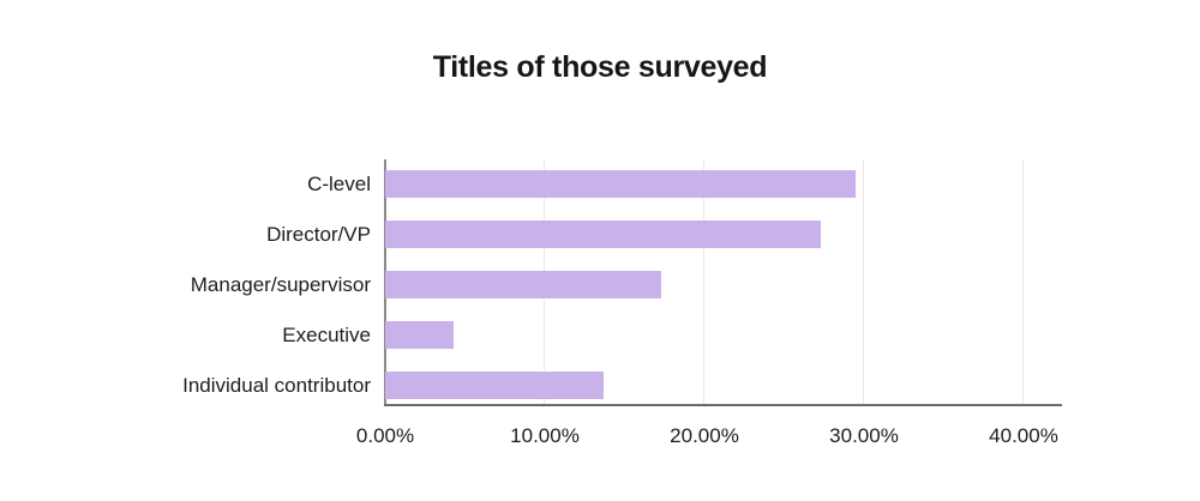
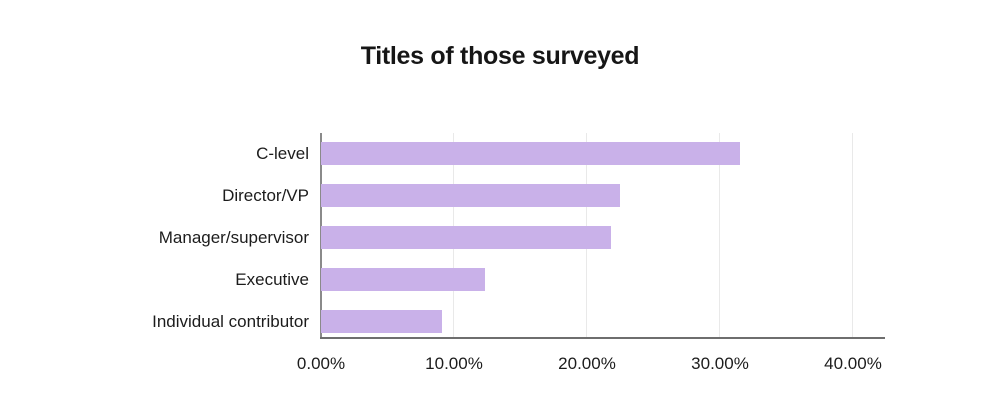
C-level: 29.5% -> 31.5%
Director/VP: 27.3% -> 22.5%
Manager/supervisor: 17.3% -> 21.8%
Executive: 4.3% -> 12.3%
Individual contributor: 13.7% -> 9.1%
